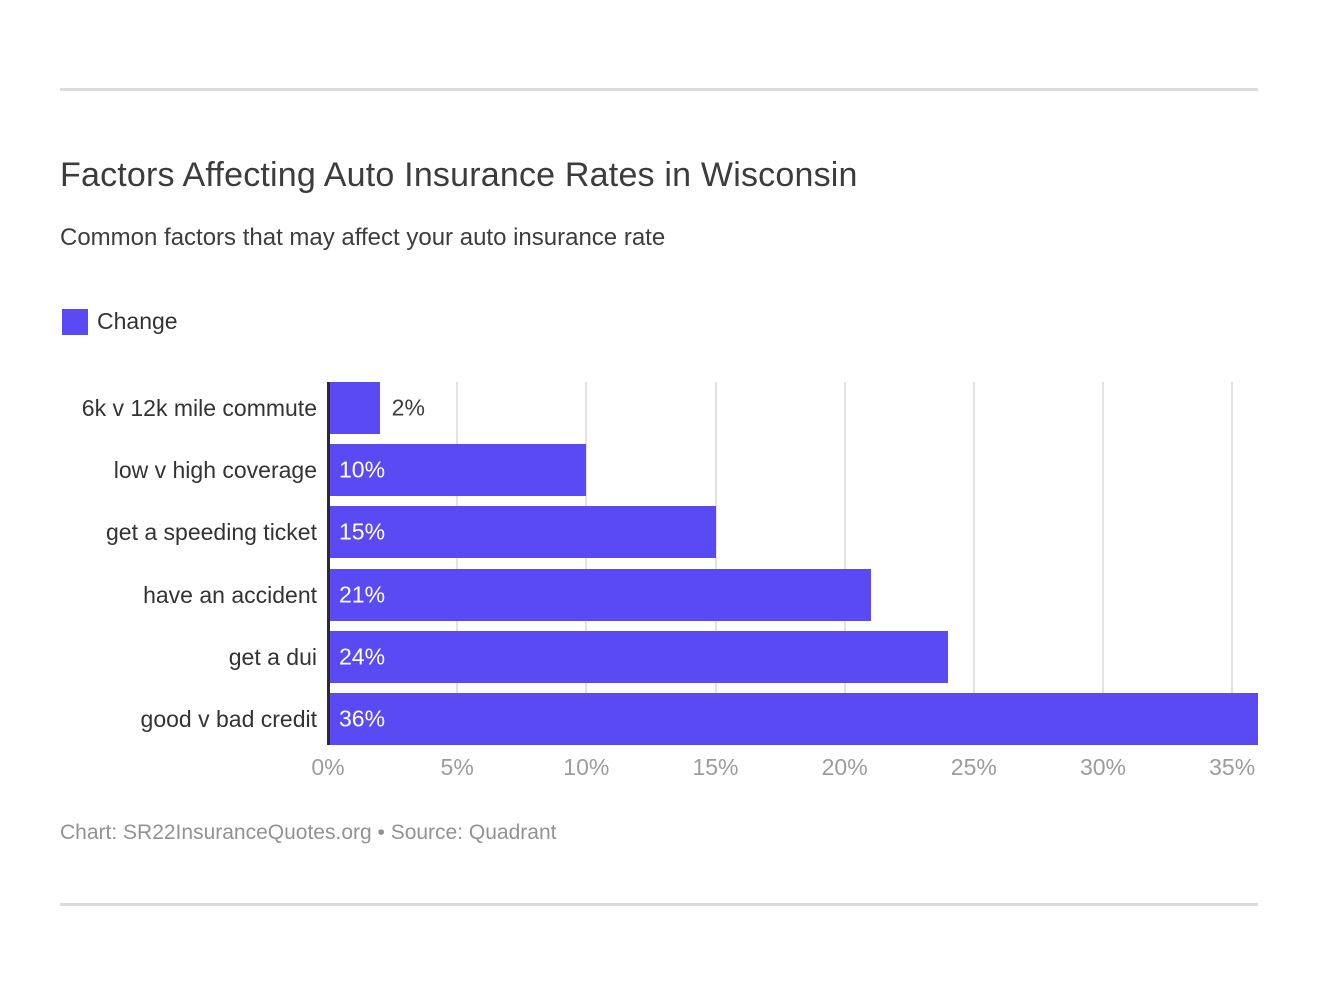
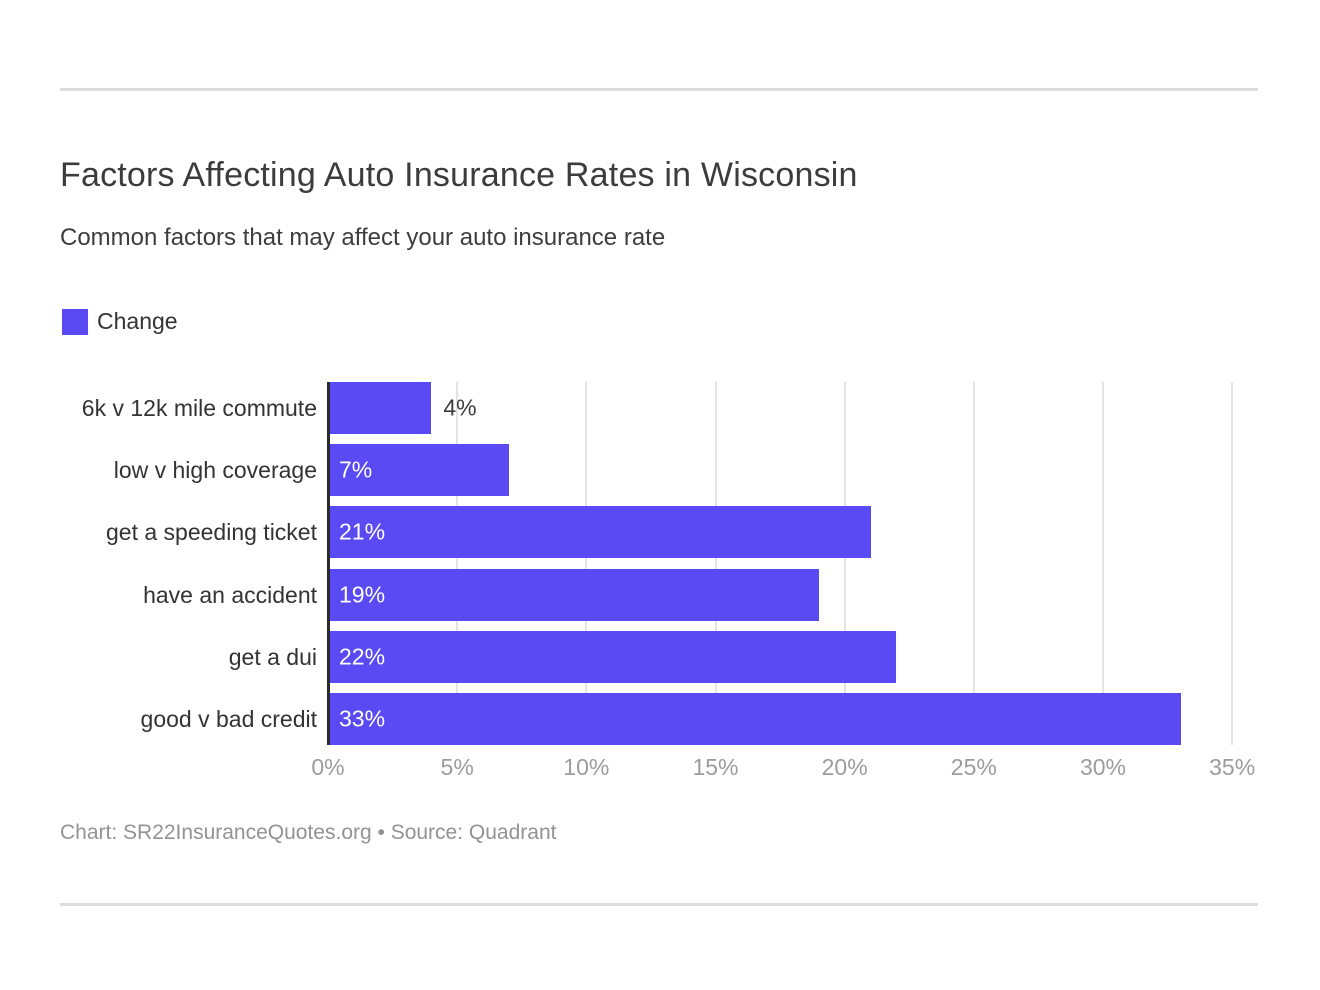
6k v 12k mile commute: 2% -> 4%
low v high coverage: 10% -> 7%
get a speeding ticket: 15% -> 21%
have an accident: 21% -> 19%
get a dui: 24% -> 22%
good v bad credit: 36% -> 33%
